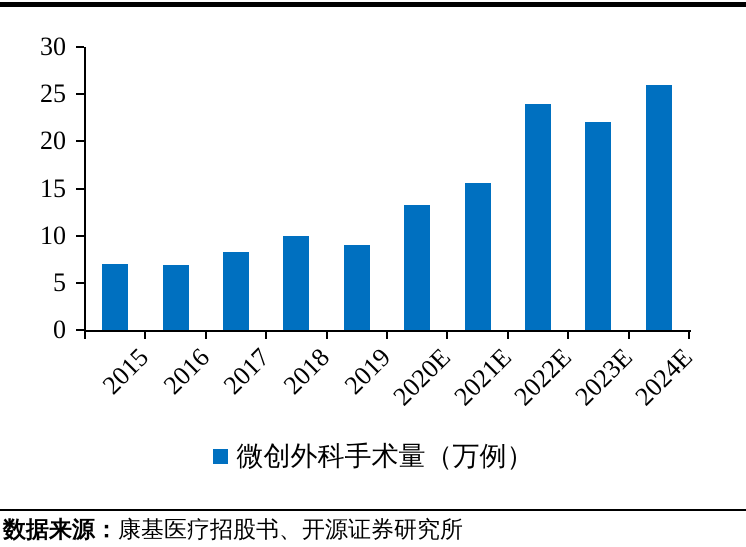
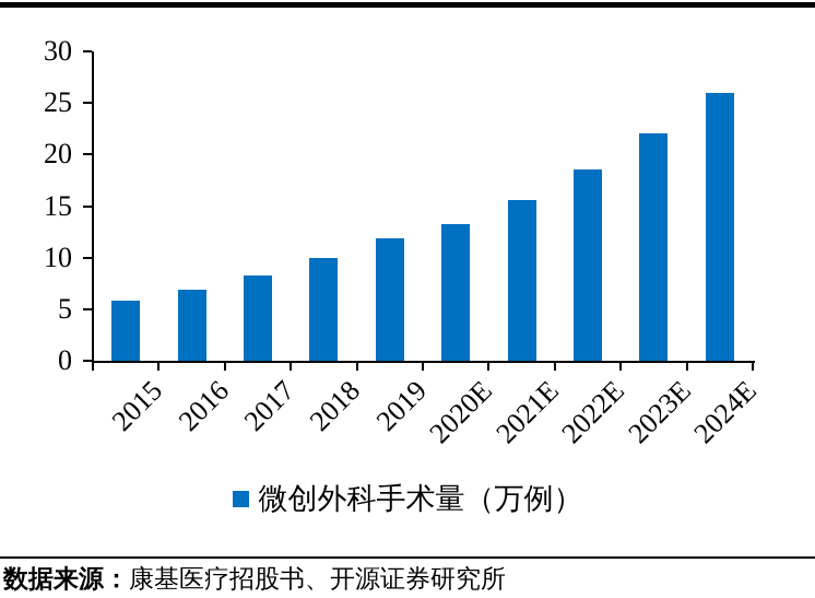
2015: 7 -> 6
2019: 9 -> 12
2022E: 24 -> 19
